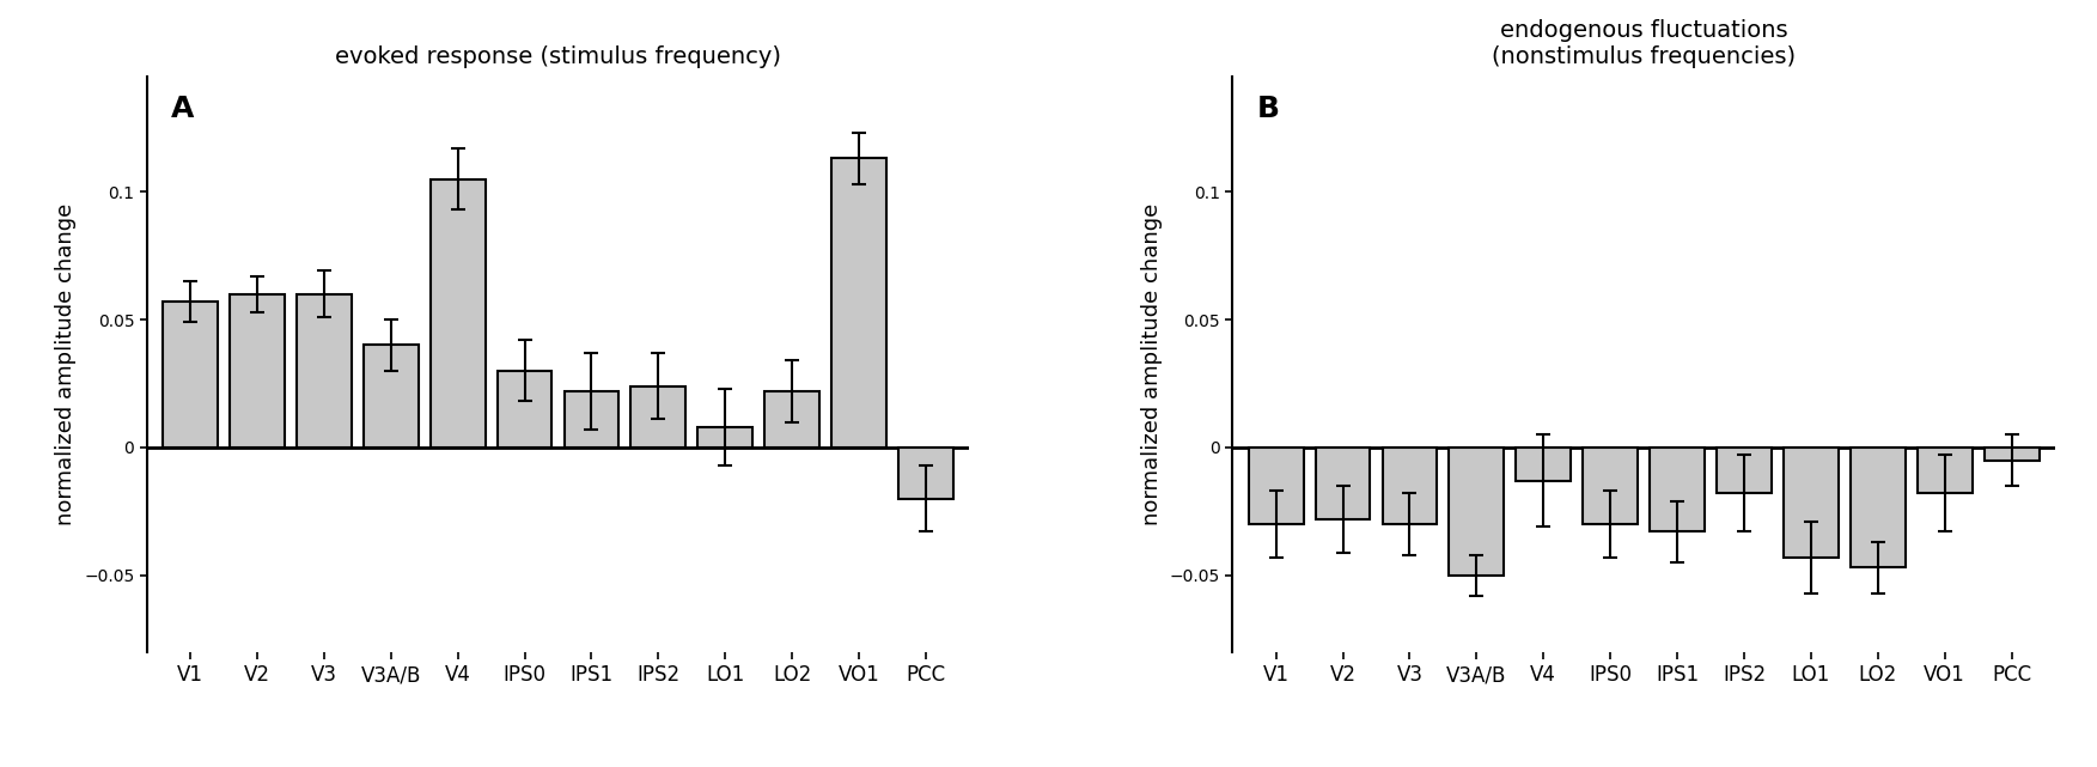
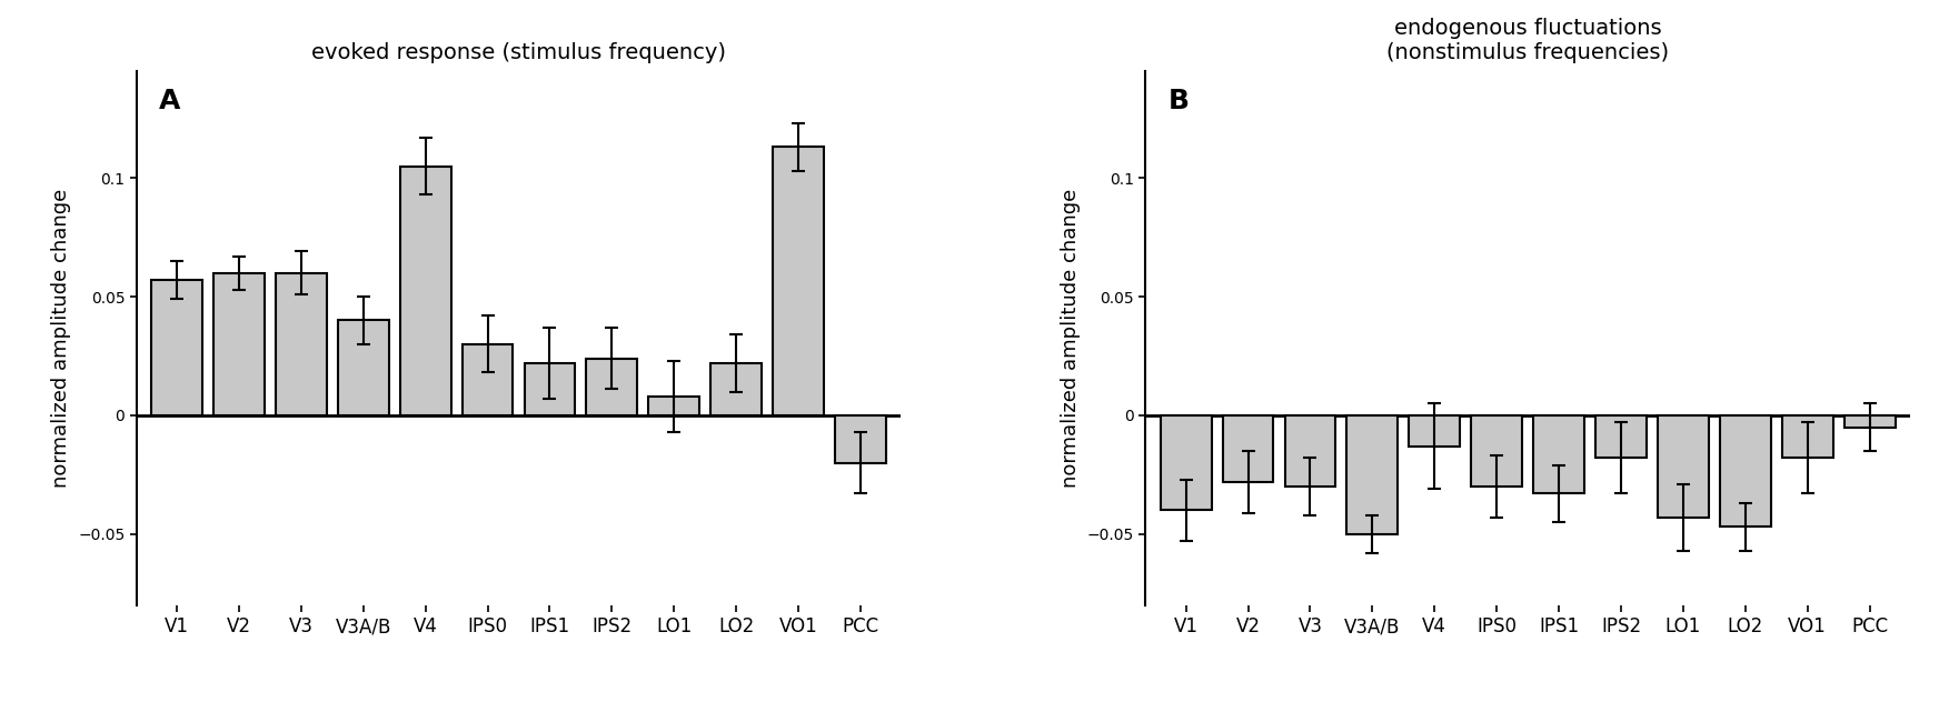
endogenous fluctuations (nonstimulus frequencies)/V1: -0.030 -> -0.040
